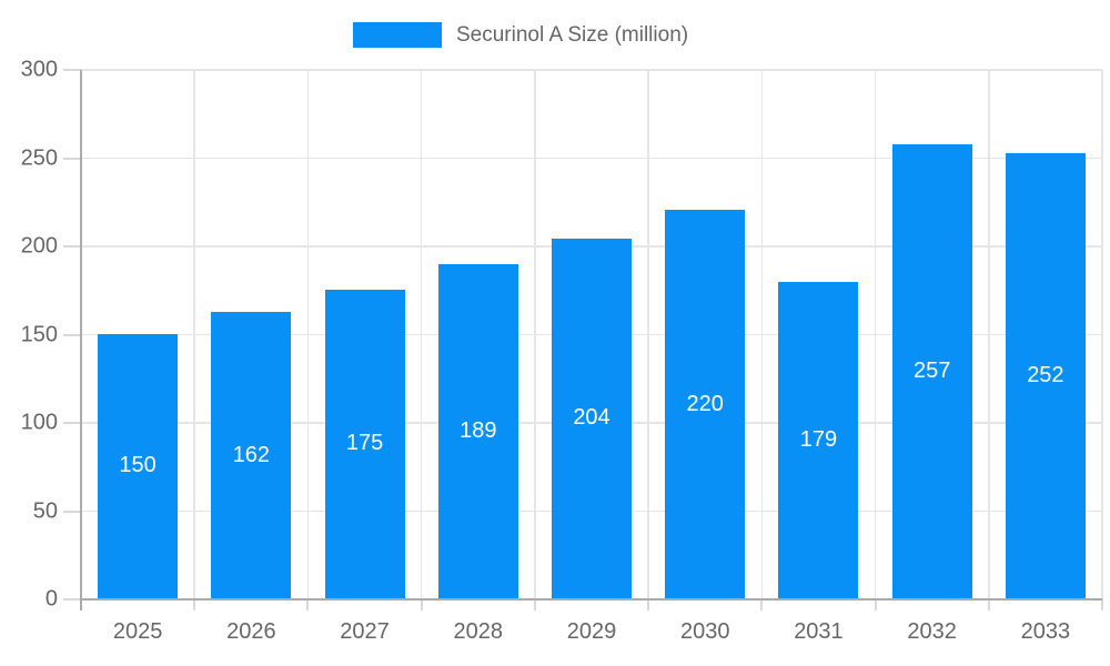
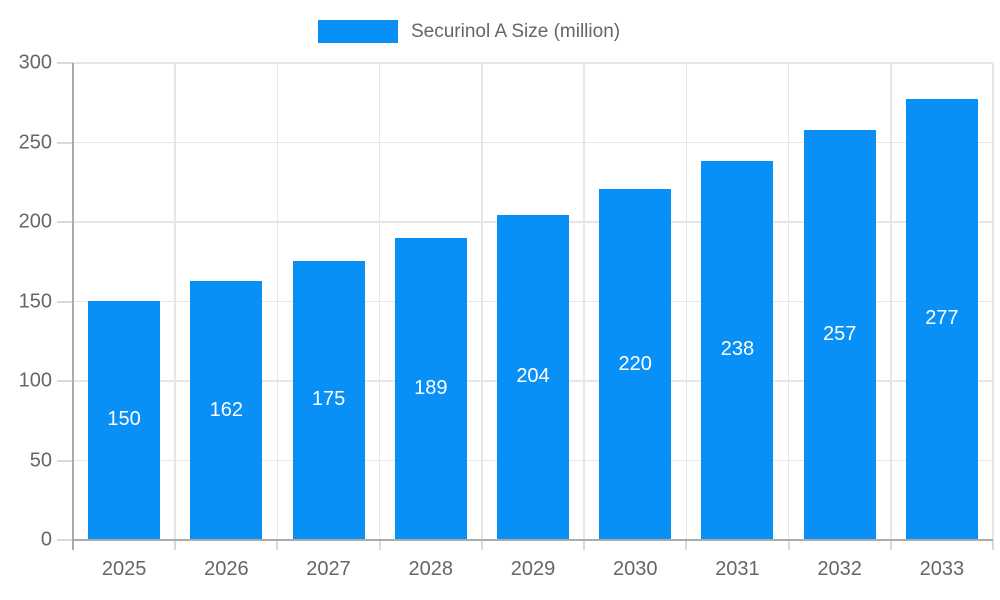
2031: 179 -> 238
2033: 252 -> 277
